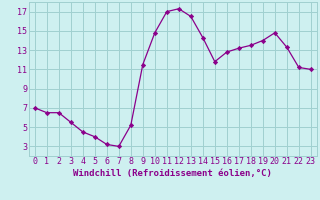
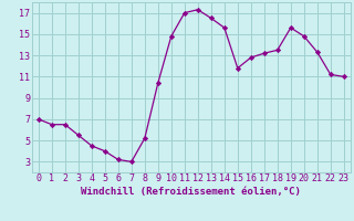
9: 11.5 -> 10.4
14: 14.3 -> 15.6
19: 14.0 -> 15.6
